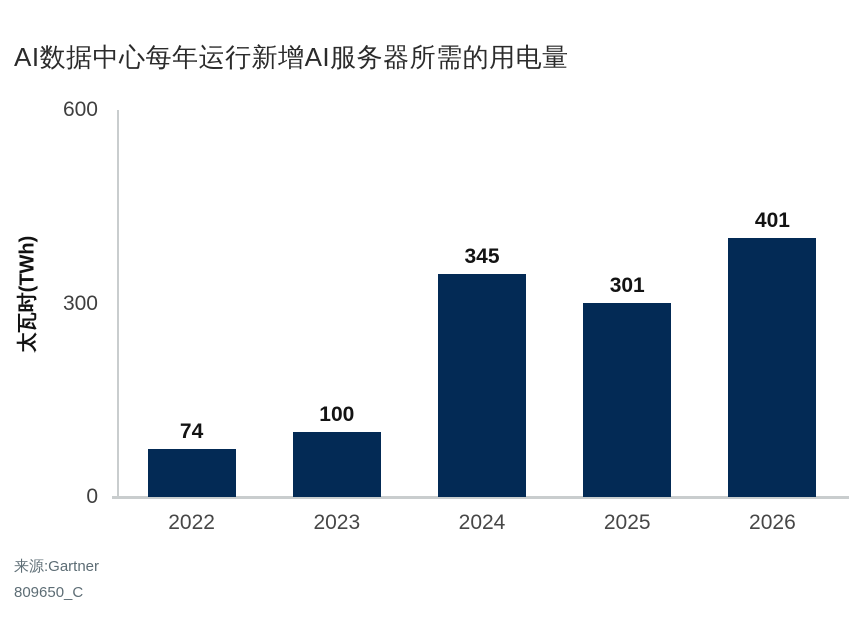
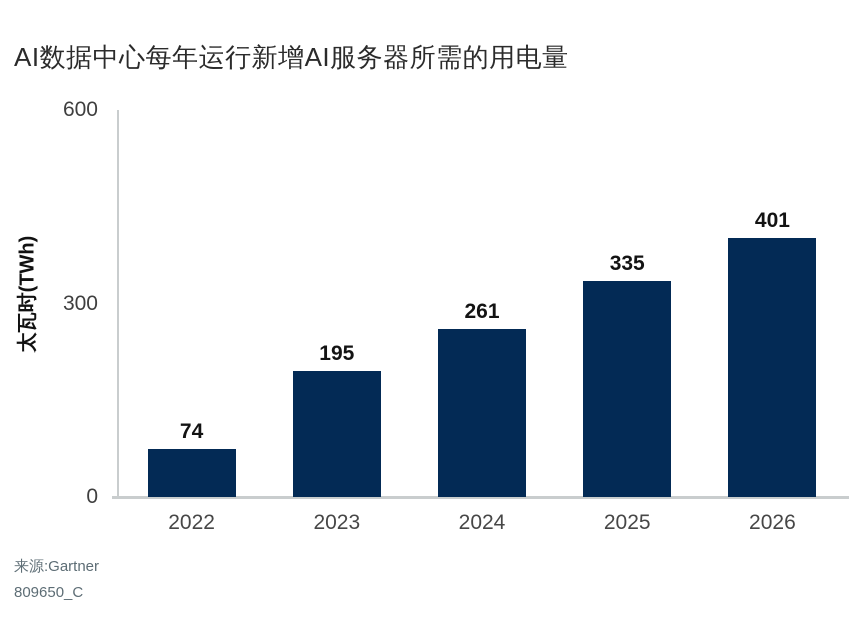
2023: 100 -> 195
2024: 345 -> 261
2025: 301 -> 335
